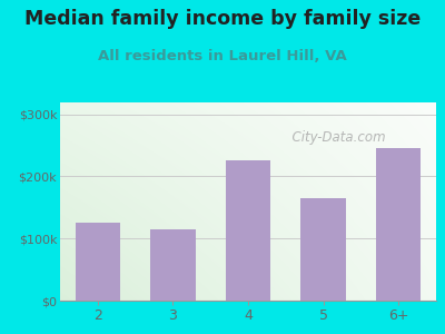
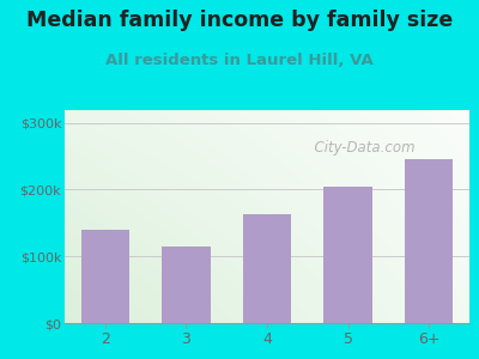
2: $125k -> $140k
4: $225k -> $164k
5: $165k -> $204k
